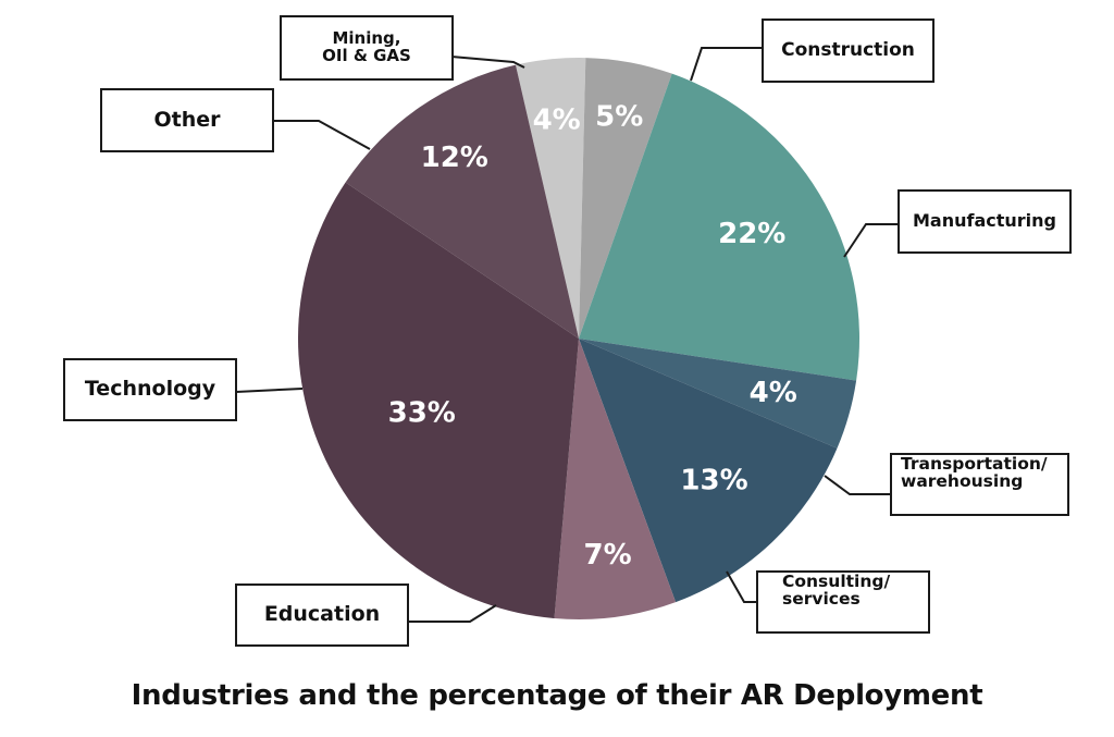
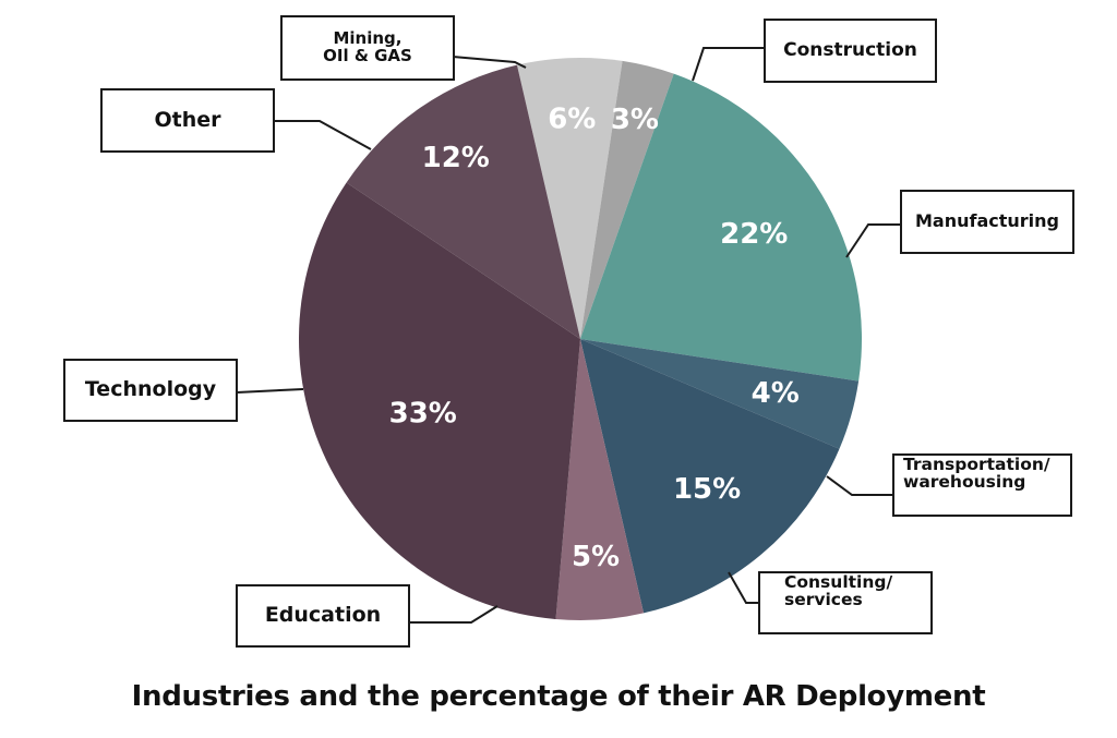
Mining, OIl & GAS: 4% -> 6%
Construction: 5% -> 3%
Consulting/ services: 13% -> 15%
Education: 7% -> 5%
